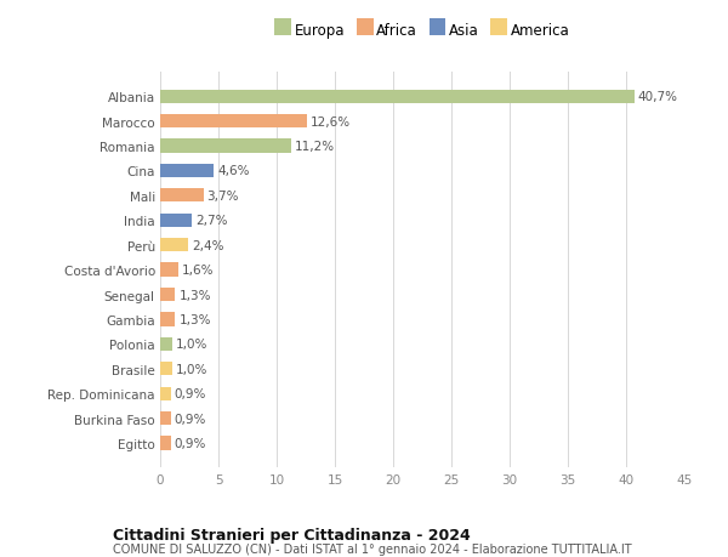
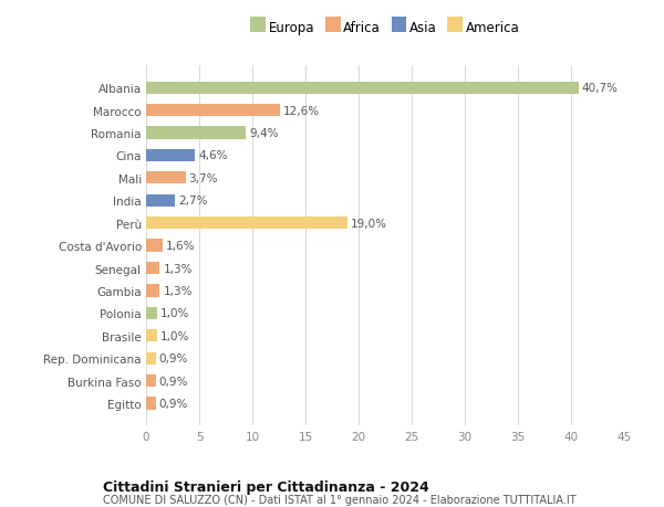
Romania: 11,2% -> 9,4%
Perù: 2,4% -> 19,0%
